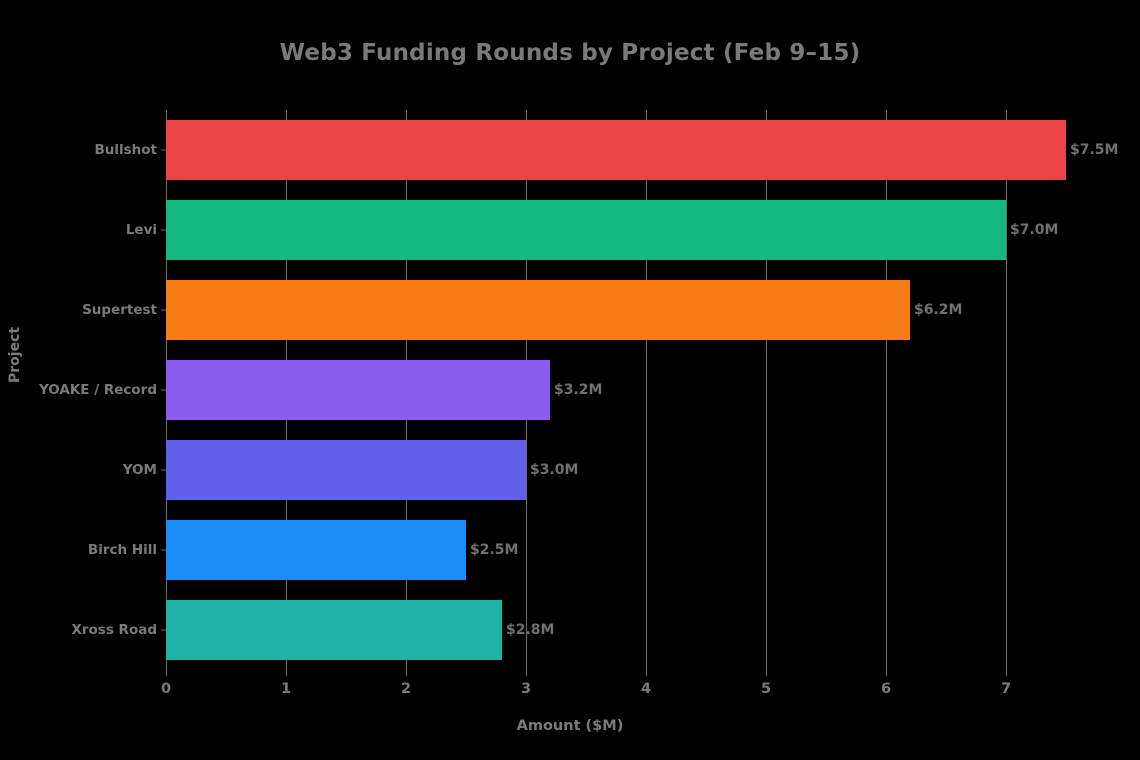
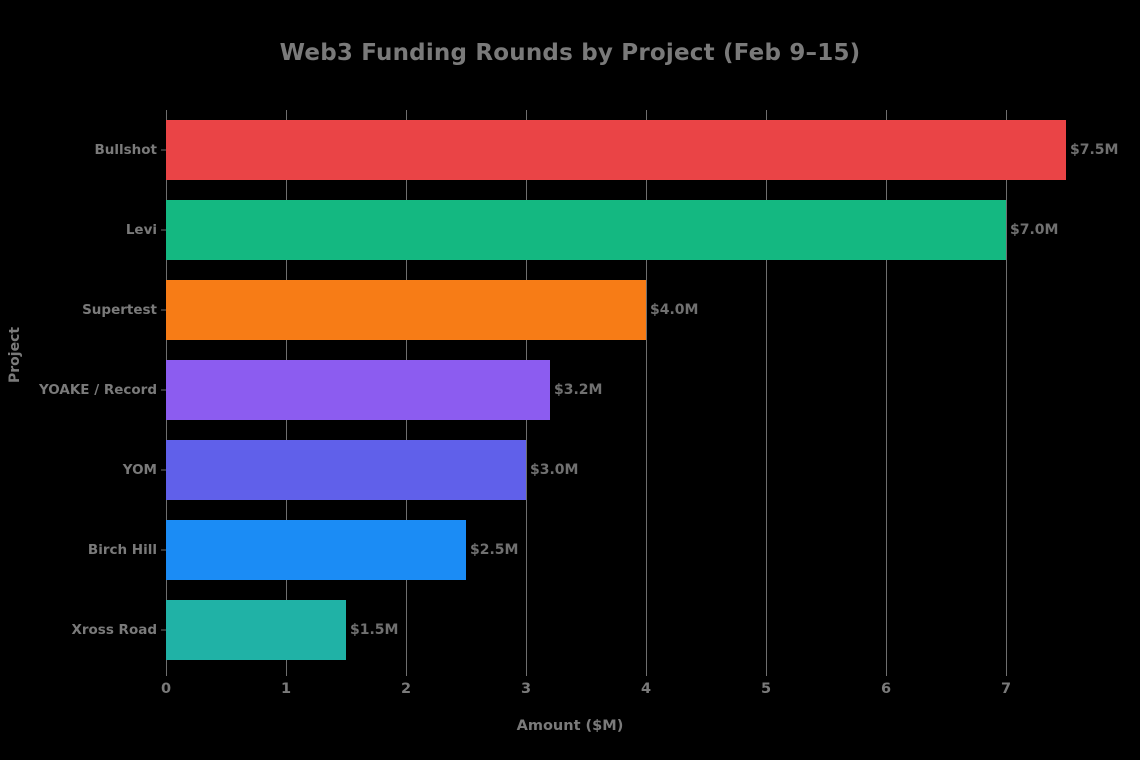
Supertest: $6.2M -> $4.0M
Xross Road: $2.8M -> $1.5M
